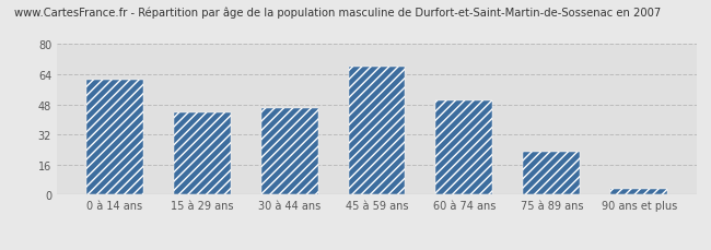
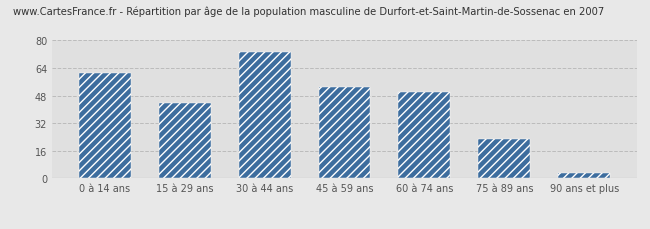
30 à 44 ans: 46 -> 73
45 à 59 ans: 68 -> 53
